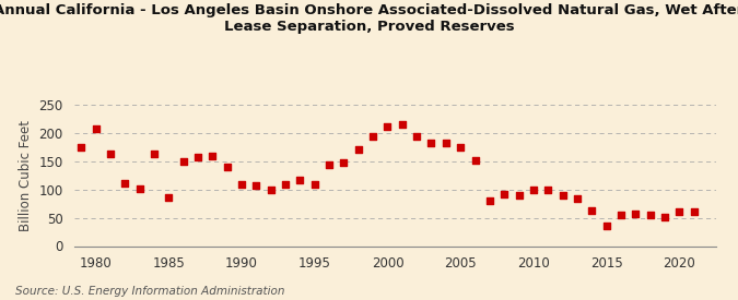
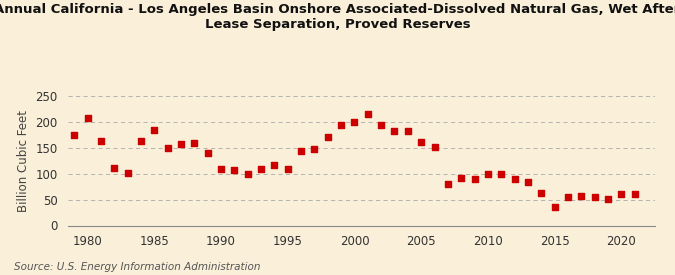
1985: 86 -> 185
2000: 212 -> 201
2005: 176 -> 162
